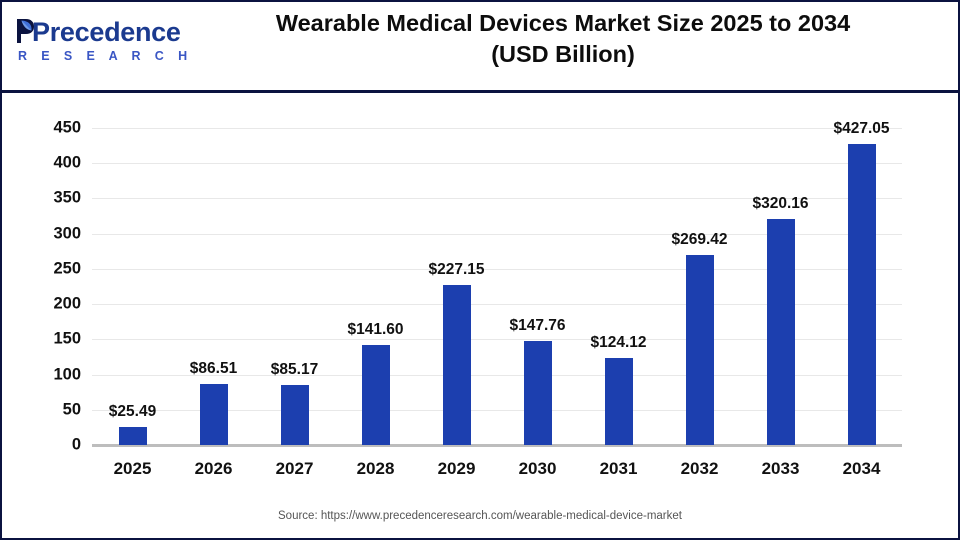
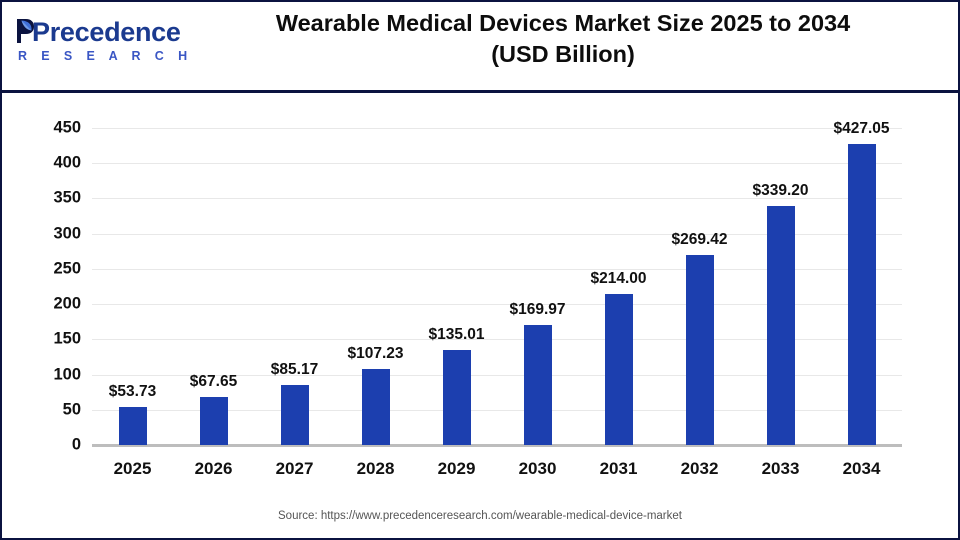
2025: $25.49 -> $53.73
2026: $86.51 -> $67.65
2028: $141.60 -> $107.23
2029: $227.15 -> $135.01
2030: $147.76 -> $169.97
2031: $124.12 -> $214.00
2033: $320.16 -> $339.20
